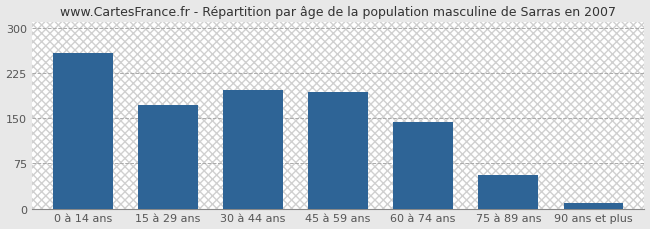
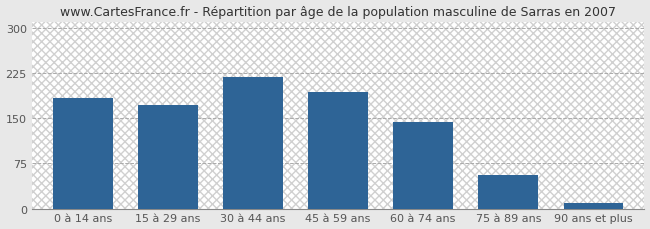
0 à 14 ans: 258 -> 183
30 à 44 ans: 196 -> 218
